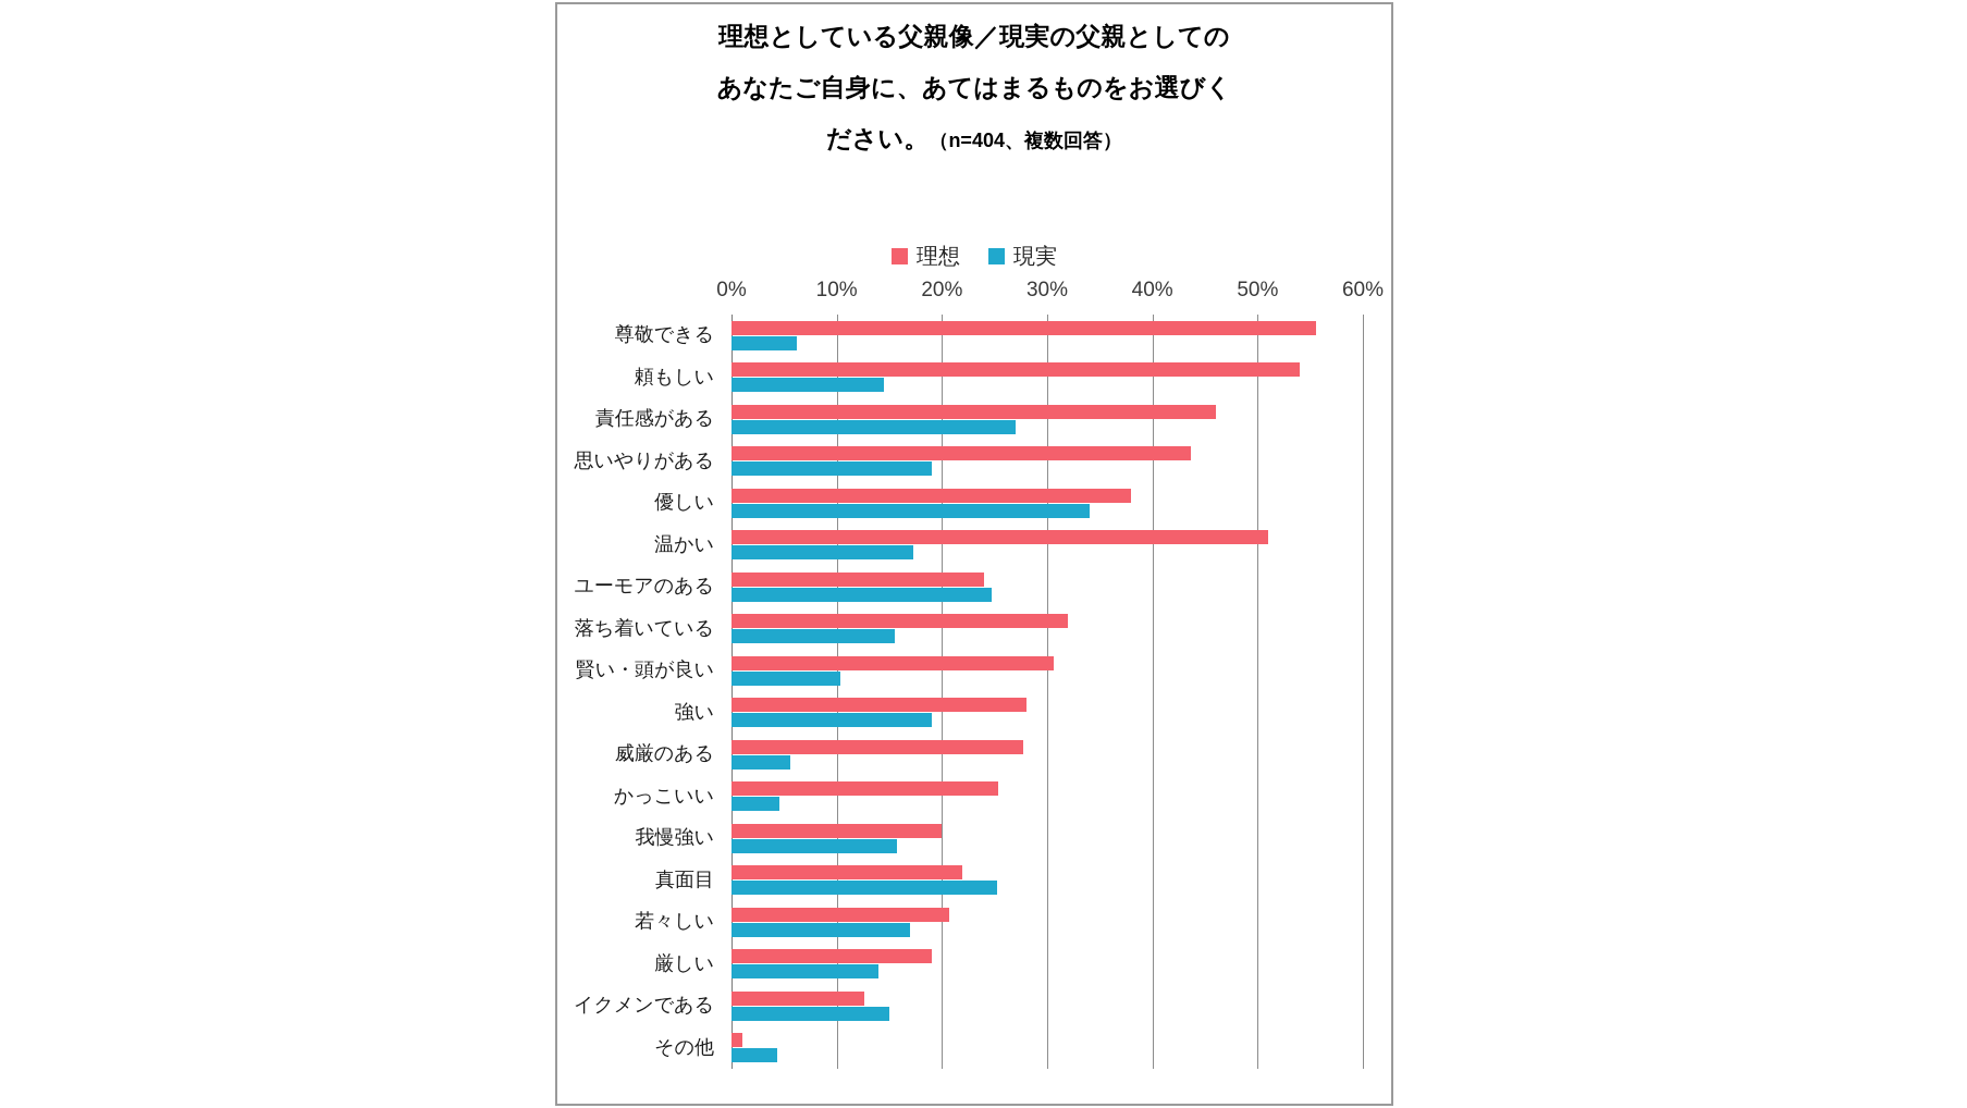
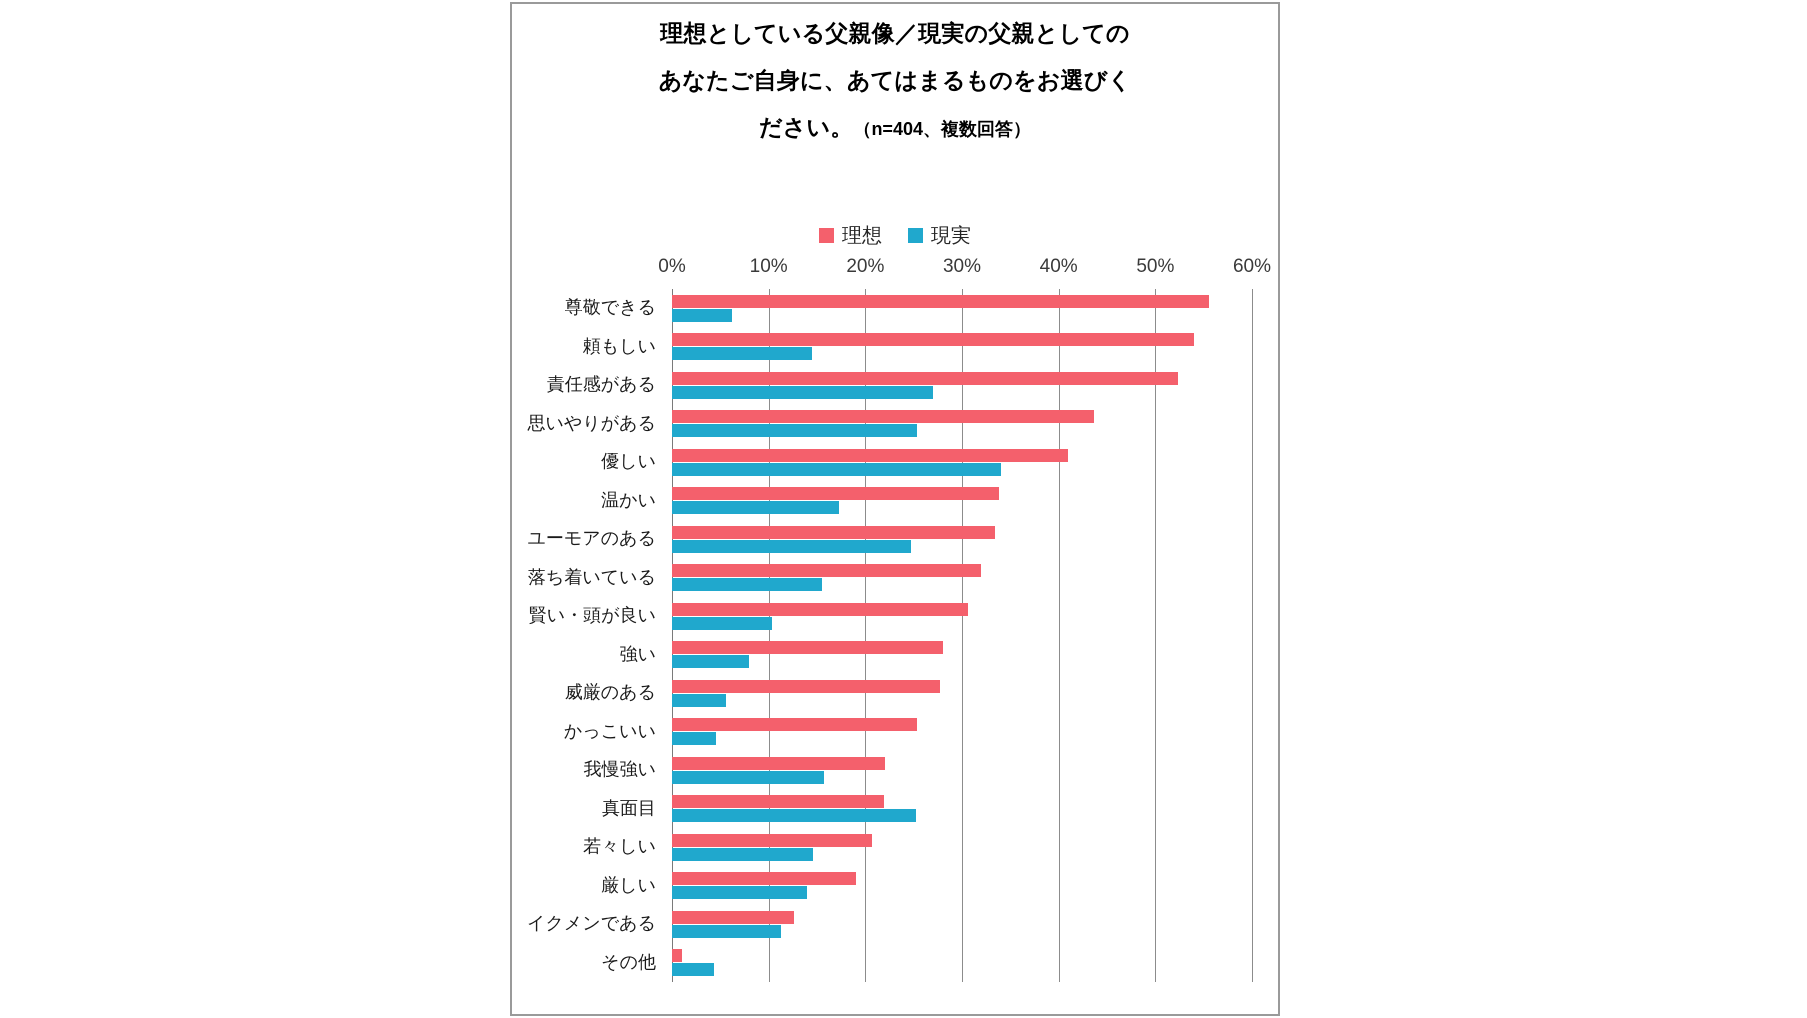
理想/責任感がある: 46% -> 52%
現実/思いやりがある: 19% -> 25%
理想/優しい: 38% -> 41%
理想/温かい: 51% -> 34%
理想/ユーモアのある: 24% -> 33%
現実/強い: 19% -> 8%
理想/我慢強い: 20% -> 22%
現実/若々しい: 17% -> 15%
現実/イクメンである: 15% -> 11%
